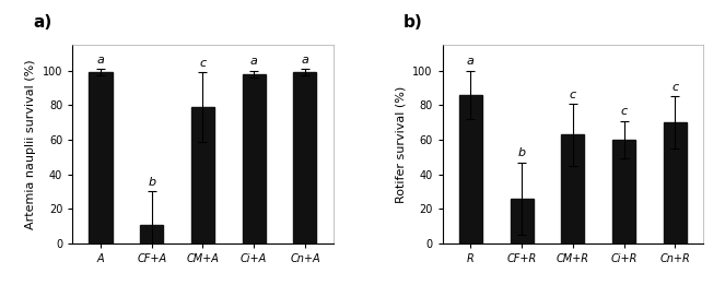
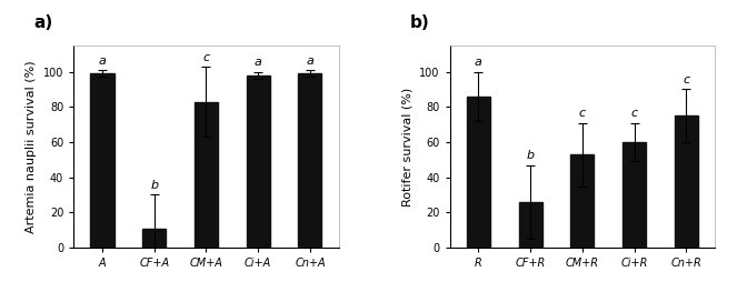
CM+A: 79 -> 83
CM+R: 63 -> 53
Cn+R: 70 -> 75
